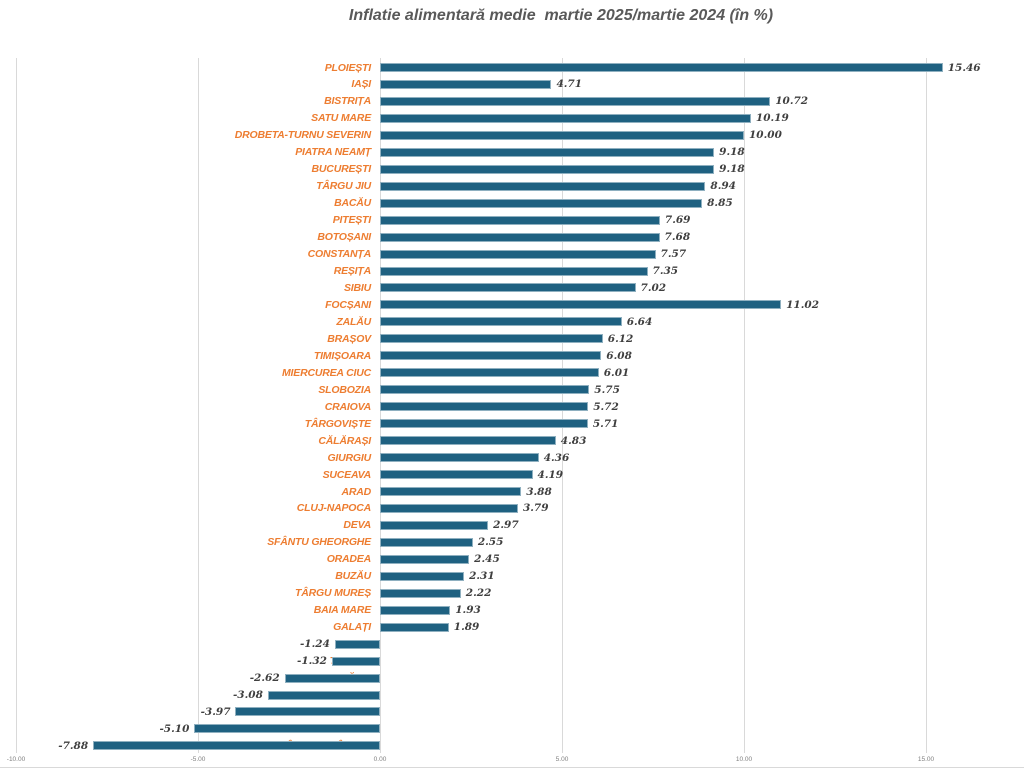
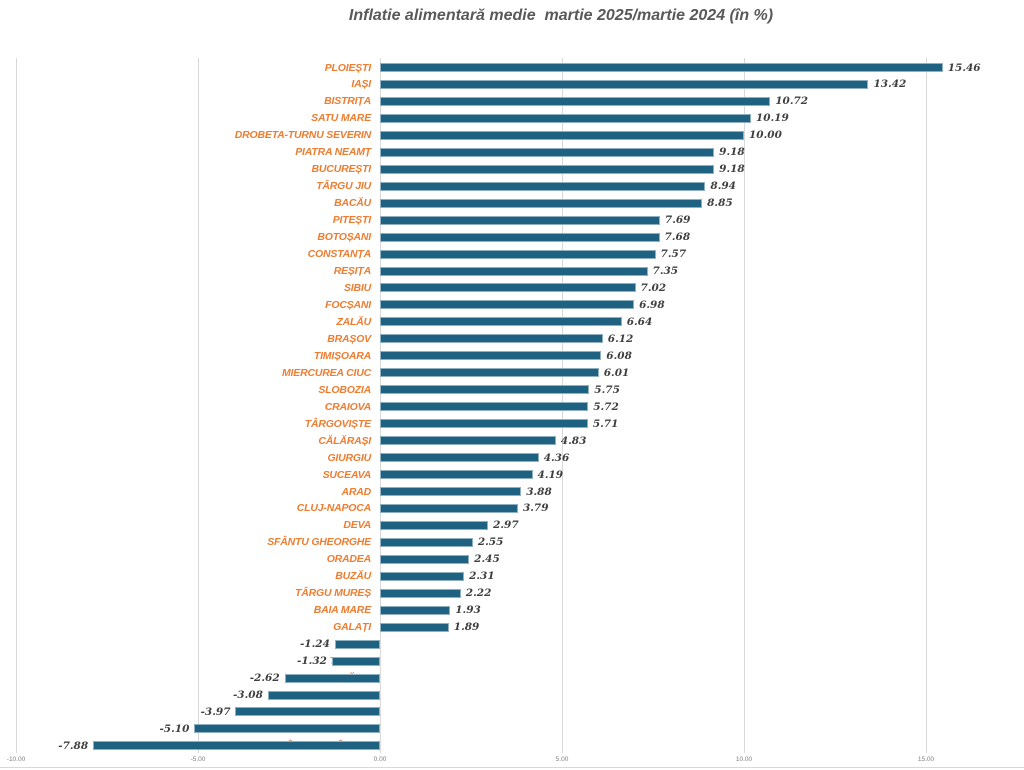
IAȘI: 4.71 -> 13.42
FOCȘANI: 11.02 -> 6.98
